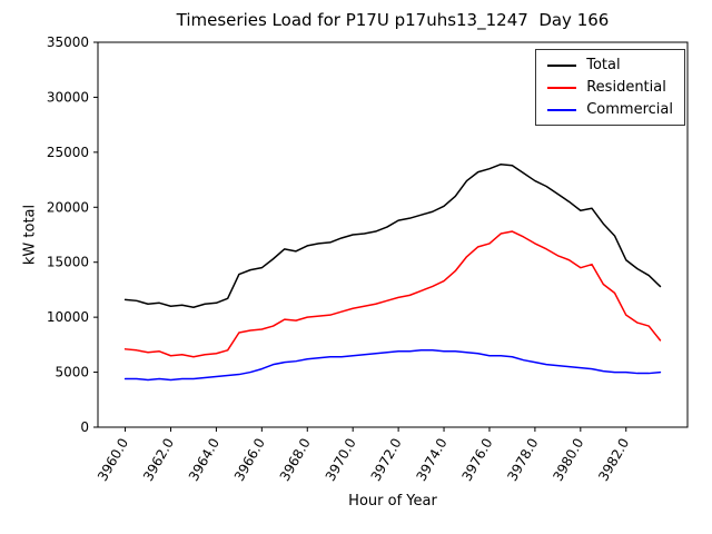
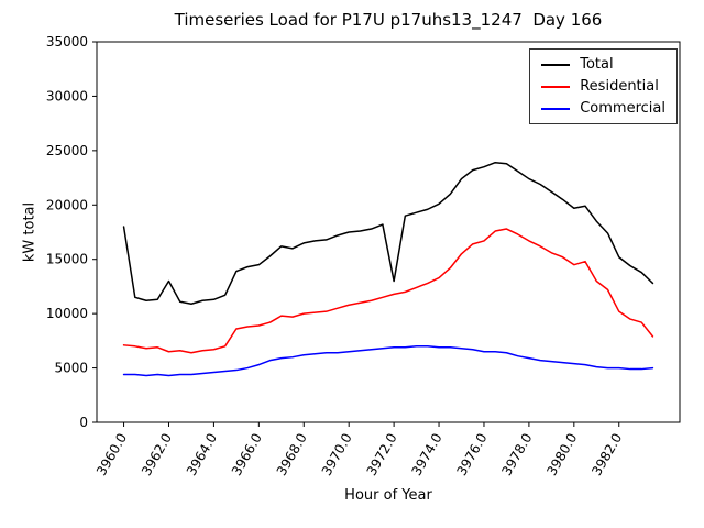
Total/3960.0: 12000 -> 18000
Total/3962.0: 11000 -> 13000
Total/3972.0: 19000 -> 13000
